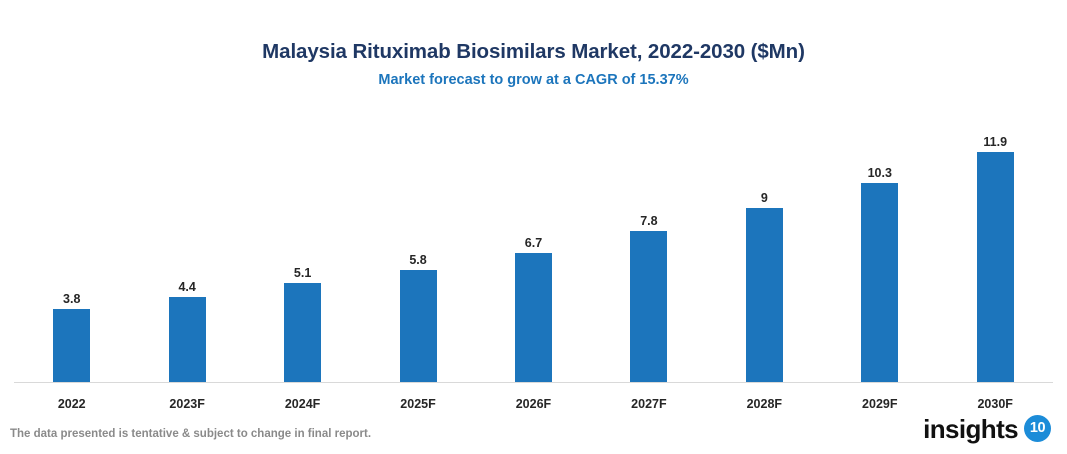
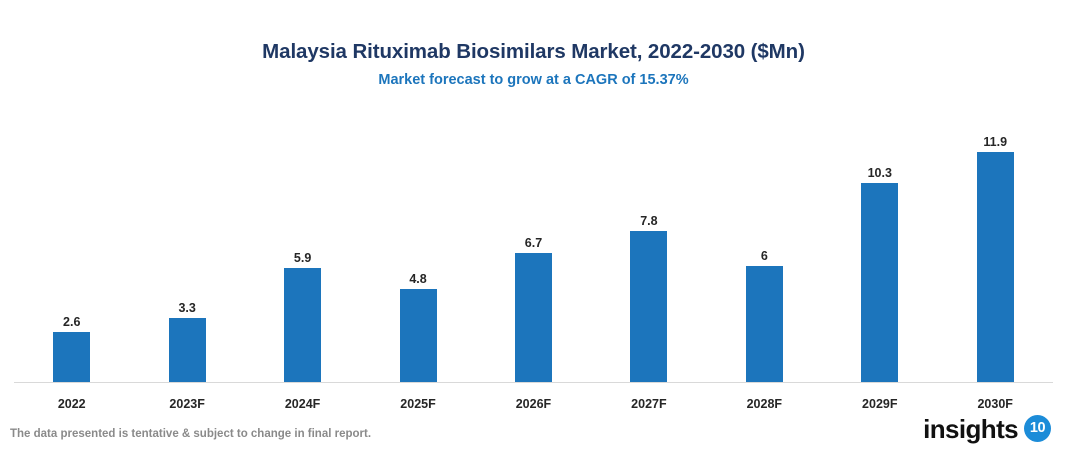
2022: 3.8 -> 2.6
2023F: 4.4 -> 3.3
2024F: 5.1 -> 5.9
2025F: 5.8 -> 4.8
2028F: 9 -> 6
